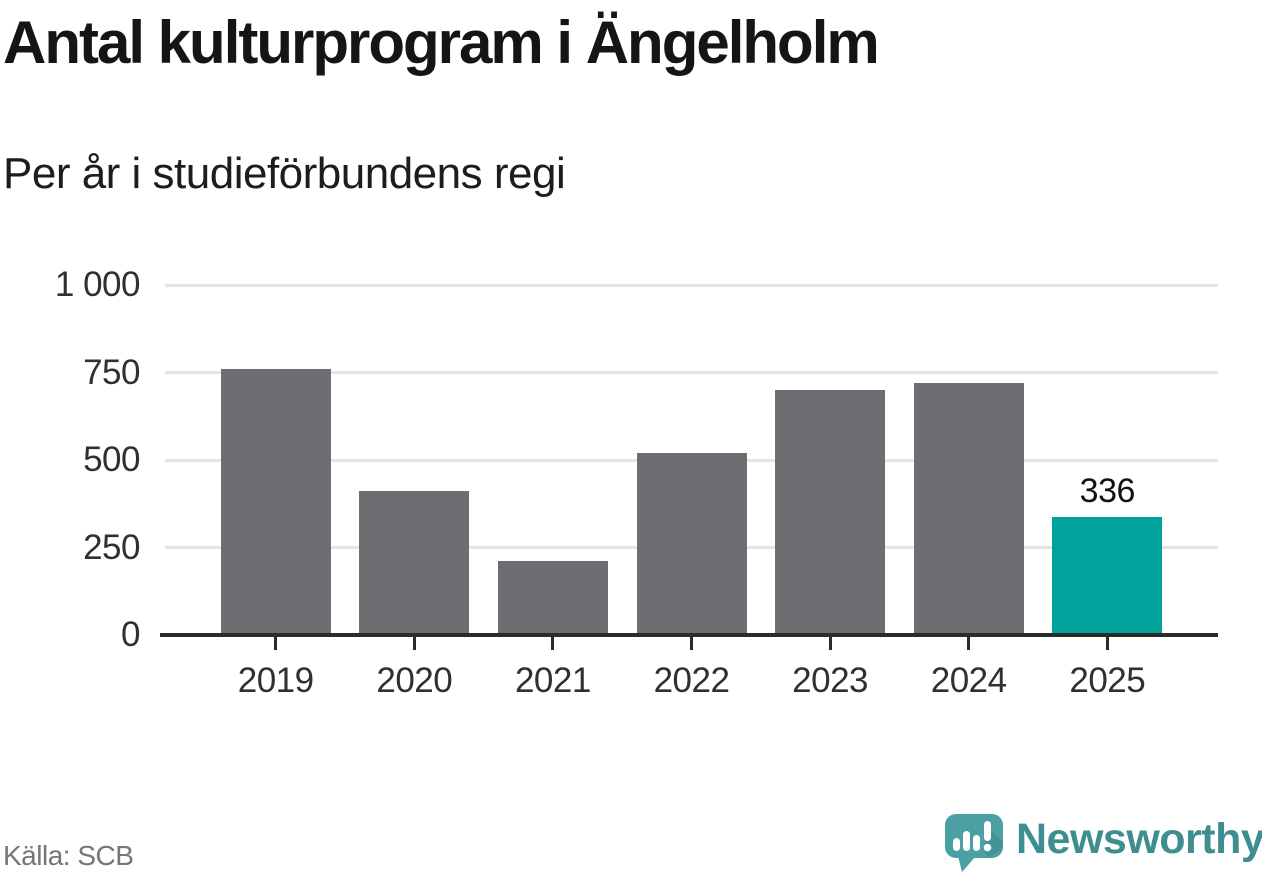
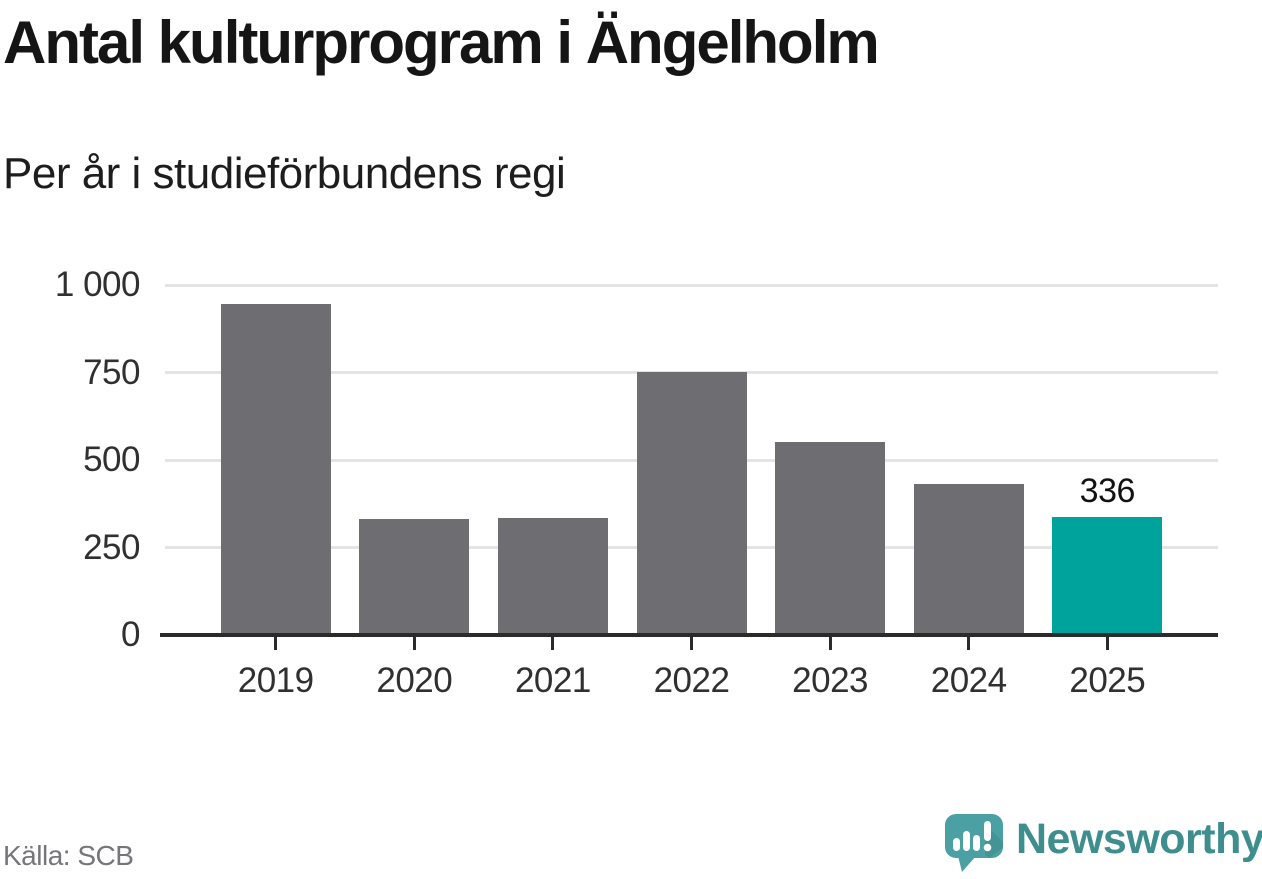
2019: 760 -> 940
2020: 410 -> 330
2021: 210 -> 340
2022: 520 -> 750
2023: 700 -> 550
2024: 720 -> 430
